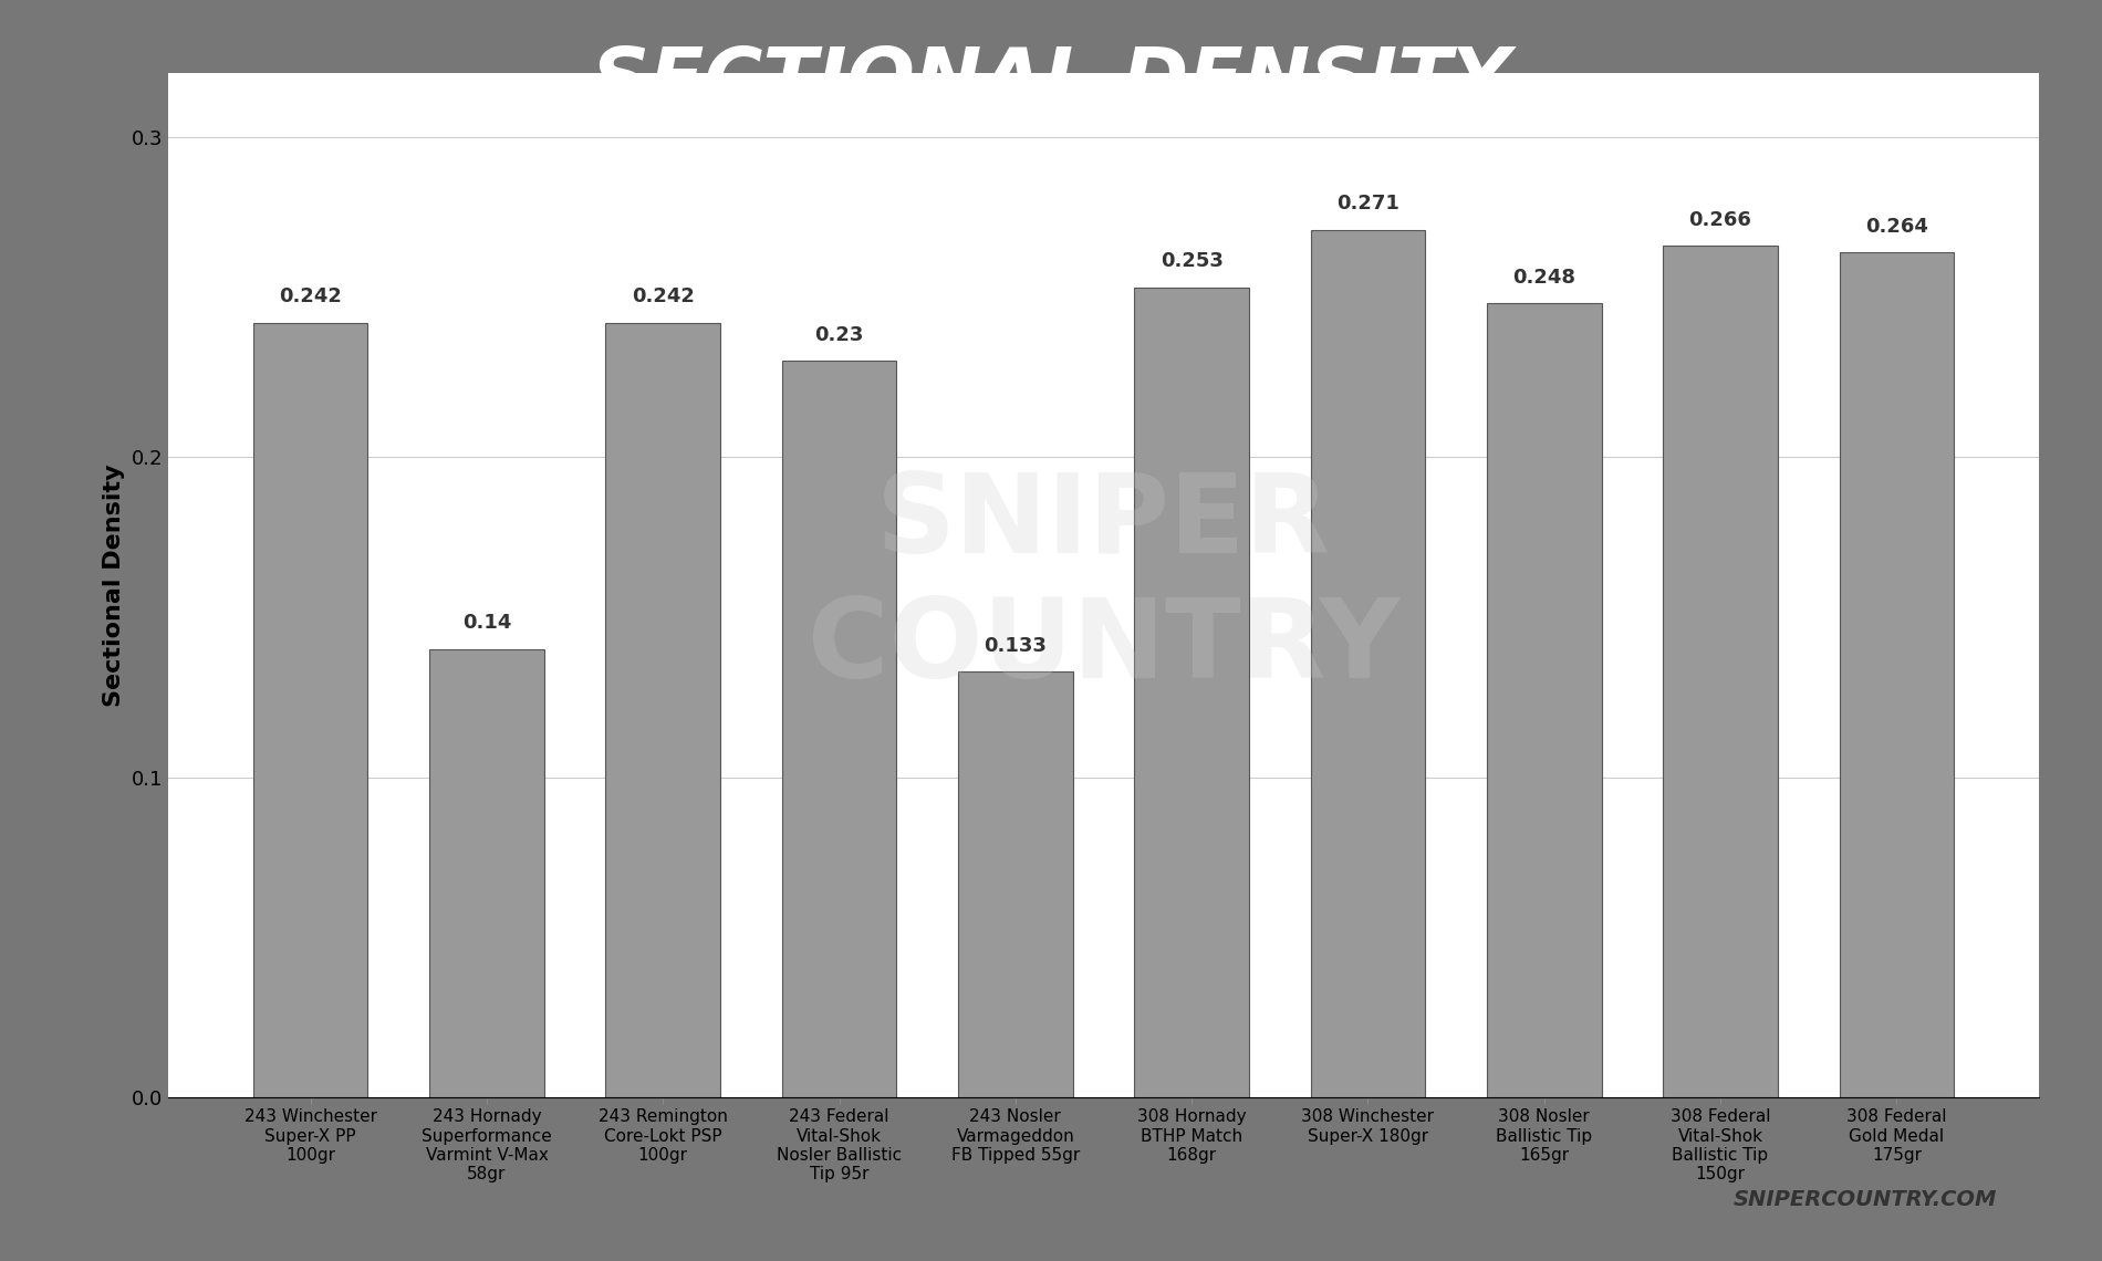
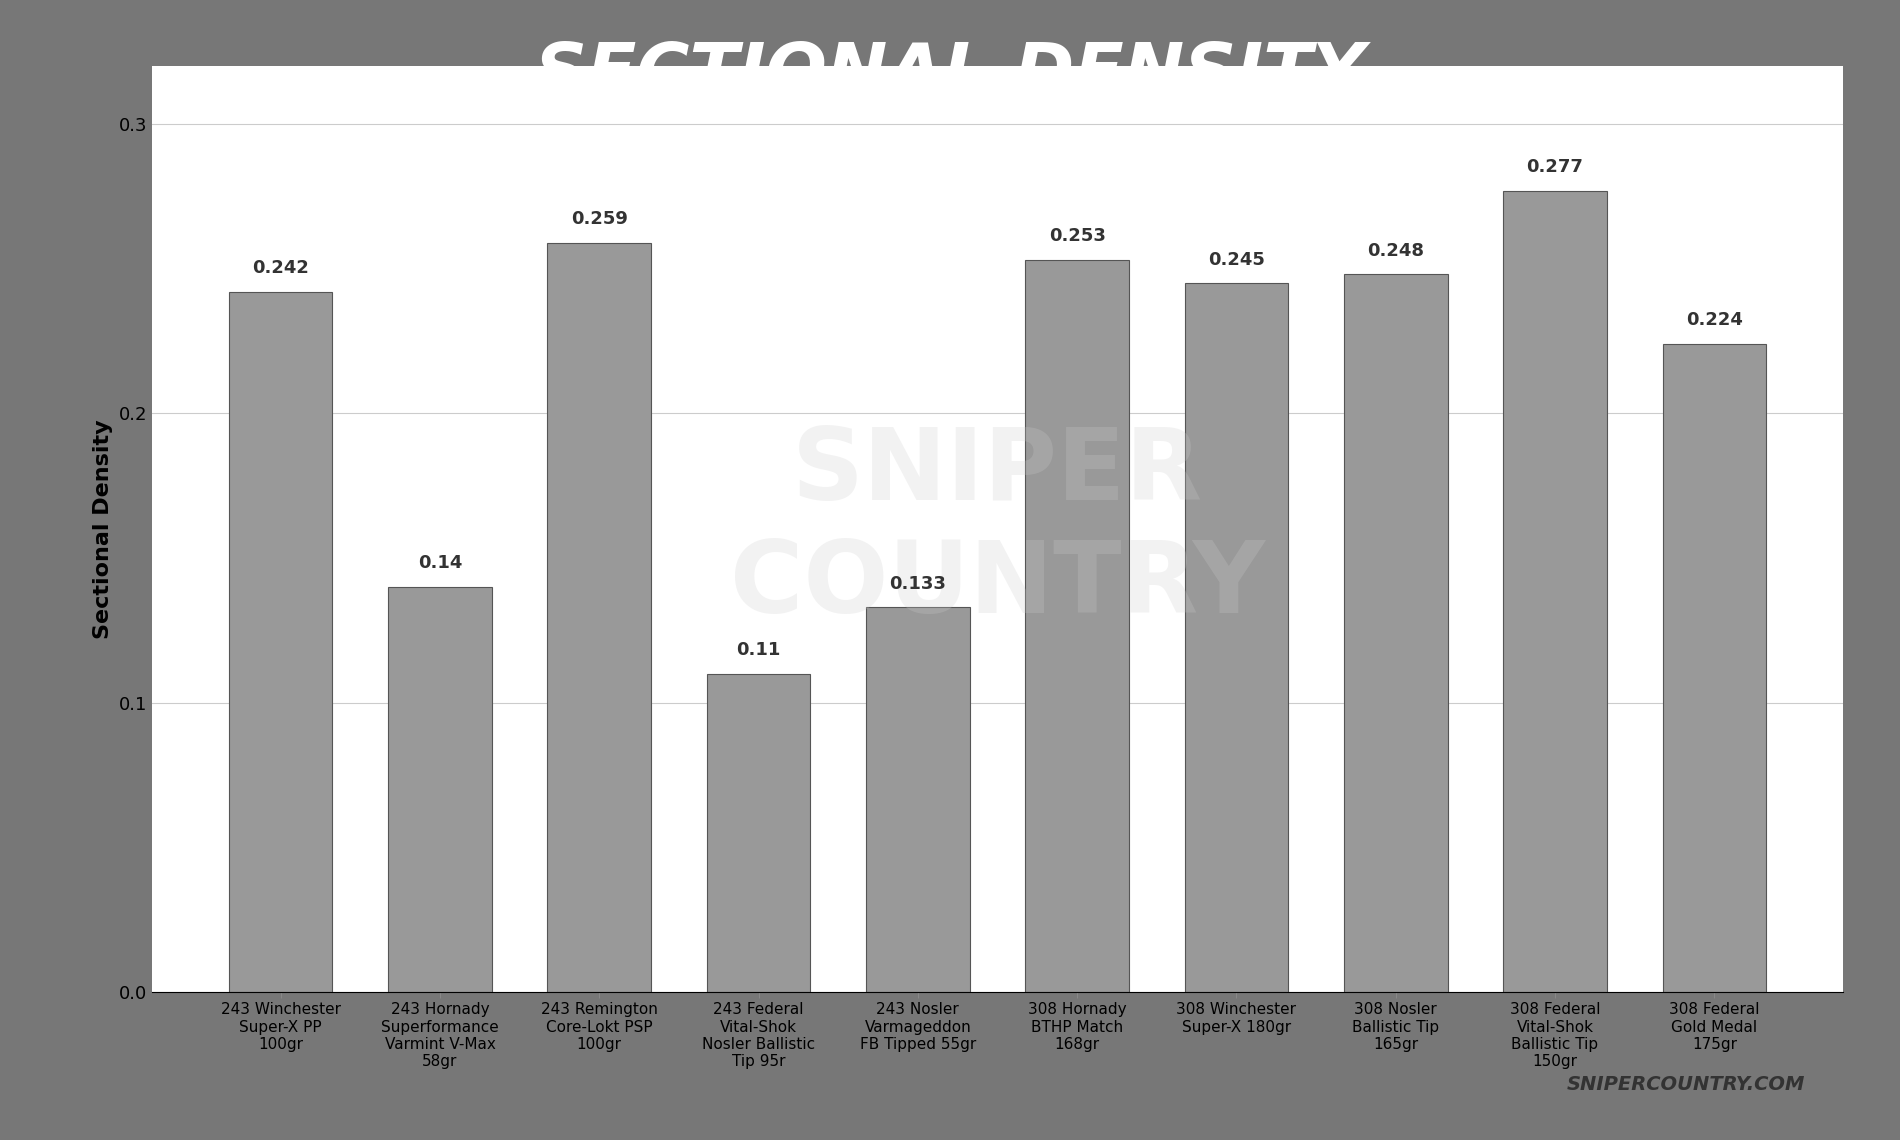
243 Remington Core-Lokt PSP 100gr: 0.242 -> 0.259
243 Federal Vital-Shok Nosler Ballistic Tip 95r: 0.23 -> 0.11
308 Winchester Super-X 180gr: 0.271 -> 0.245
308 Federal Vital-Shok Ballistic Tip 150gr: 0.266 -> 0.277
308 Federal Gold Medal 175gr: 0.264 -> 0.224
